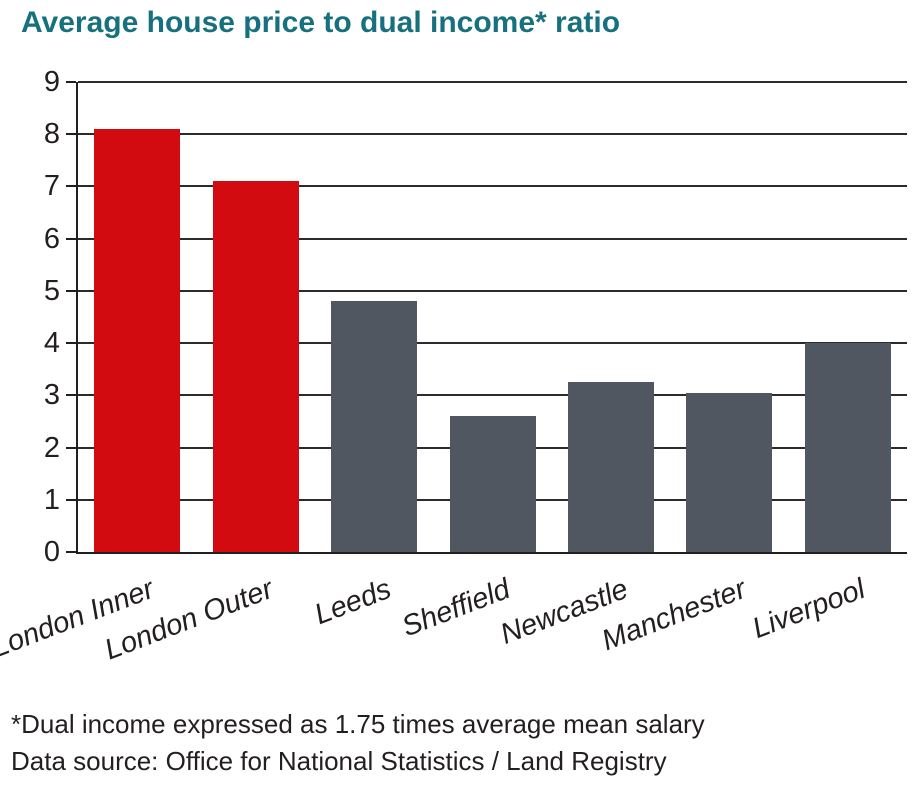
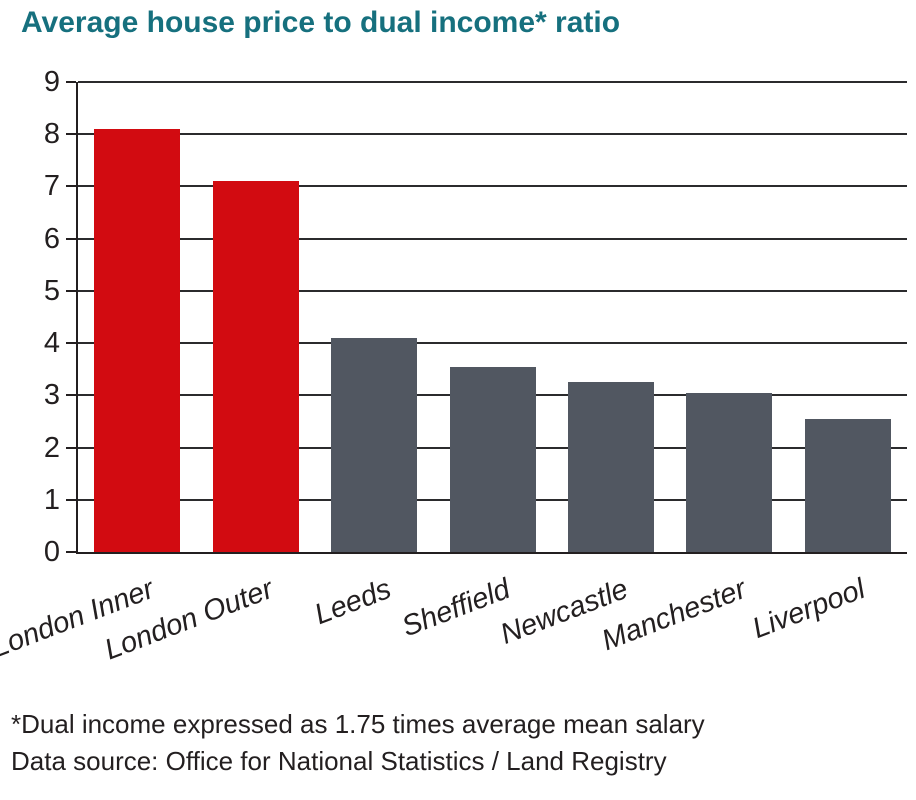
Leeds: 4.8 -> 4.1
Sheffield: 2.6 -> 3.5
Liverpool: 4.0 -> 2.5
